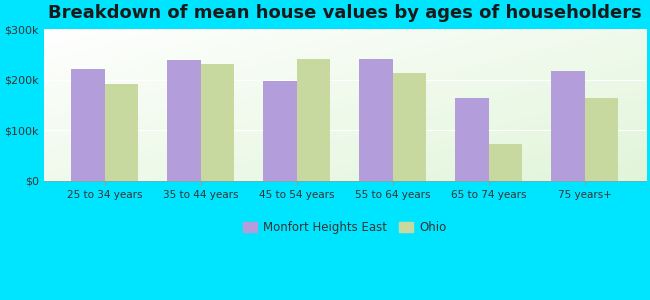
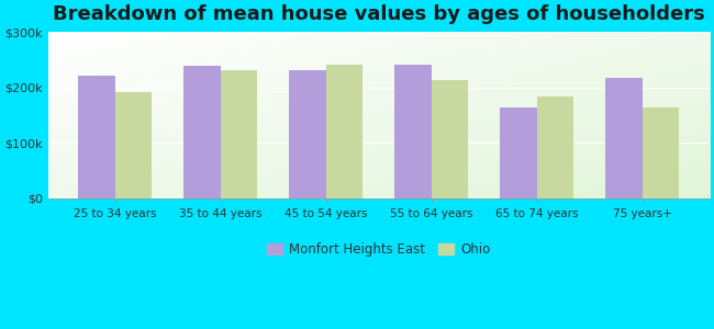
Monfort Heights East/45 to 54 years: $198k -> $232k
Ohio/65 to 74 years: $72k -> $183k
